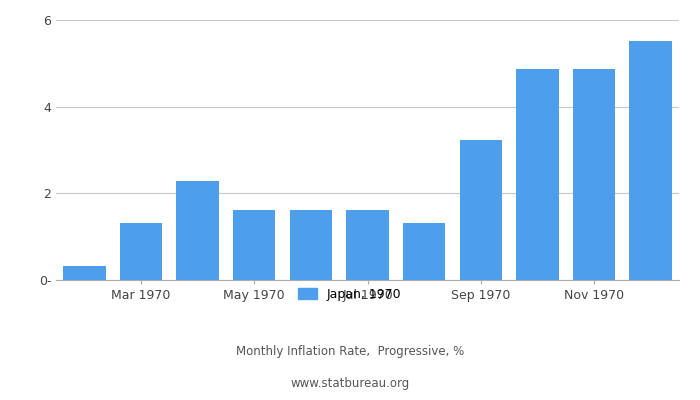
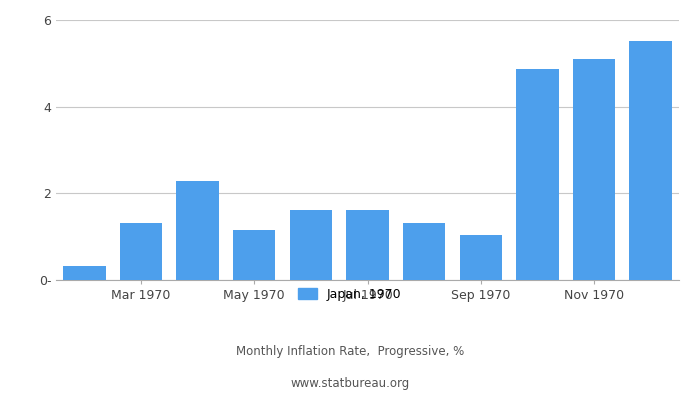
May 1970: 1.62 -> 1.15
Sep 1970: 3.22 -> 1.05
Nov 1970: 4.88 -> 5.10
